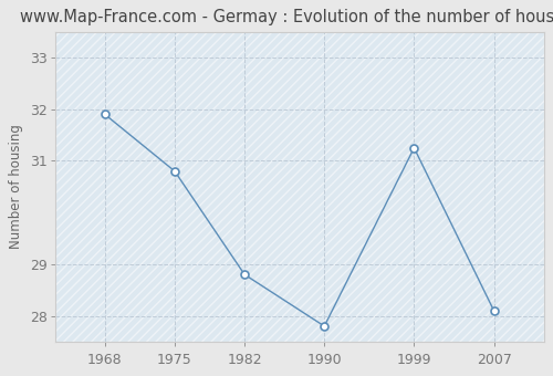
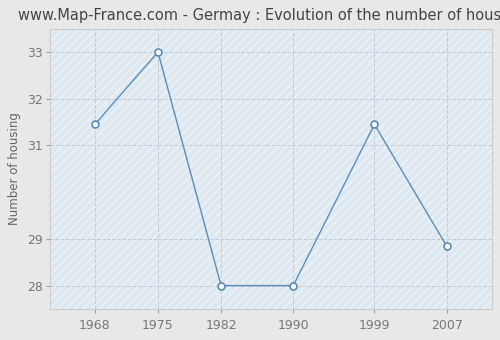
1968: 31.90 -> 31.45
1975: 30.80 -> 33.00
1982: 28.80 -> 28.00
1990: 27.80 -> 28.00
1999: 31.25 -> 31.45
2007: 28.10 -> 28.85
